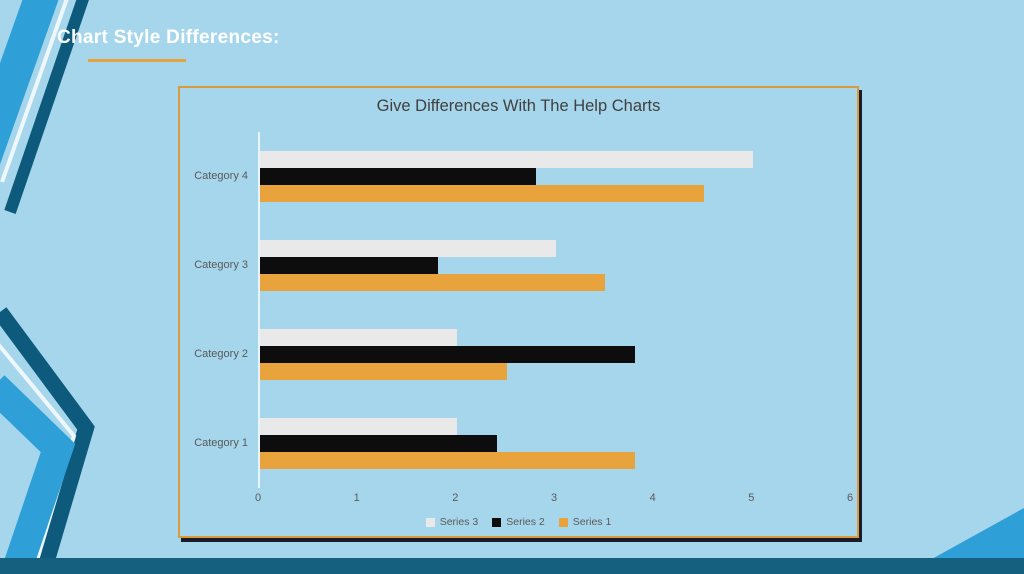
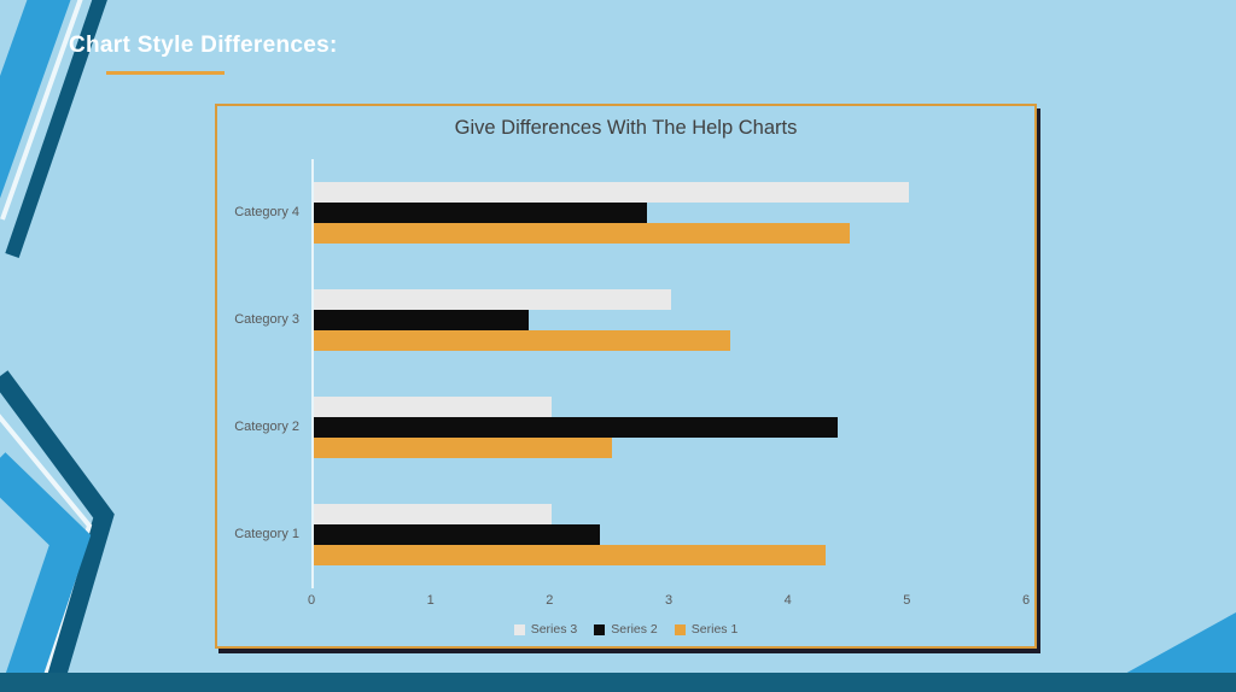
Series 1/Category 1: 3.8 -> 4.3
Series 2/Category 2: 3.8 -> 4.4
